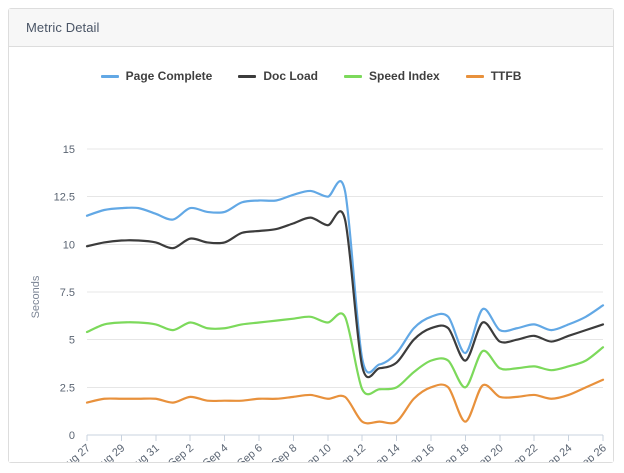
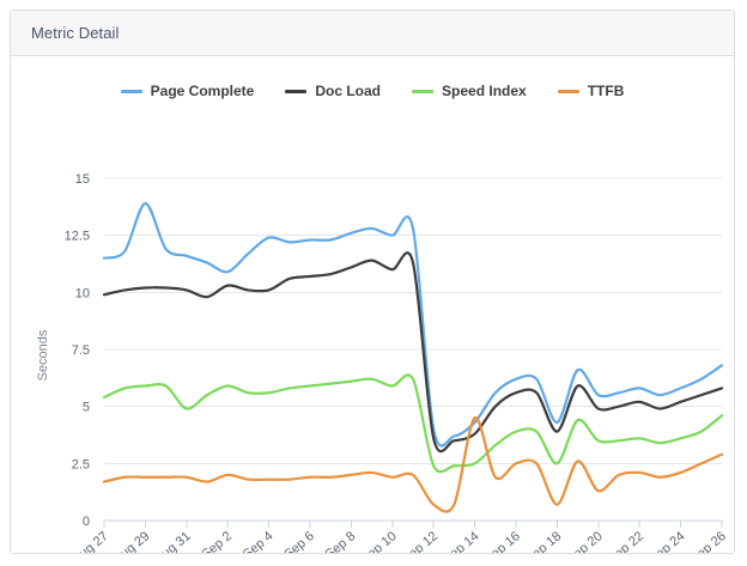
Page Complete/Aug 29: 11.9 -> 13.9
Speed Index/Aug 31: 5.8 -> 4.9
Page Complete/Sep 2: 11.9 -> 10.9
Page Complete/Sep 4: 11.7 -> 12.4
TTFB/Sep 14: 0.7 -> 4.5
TTFB/Sep 20: 2.0 -> 1.3
